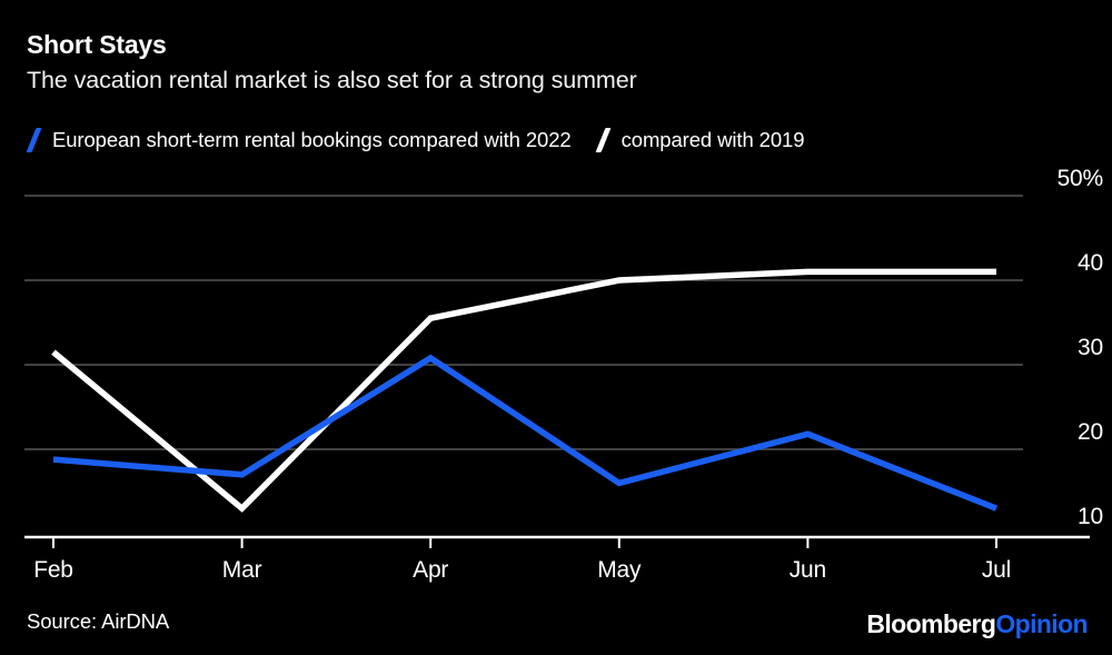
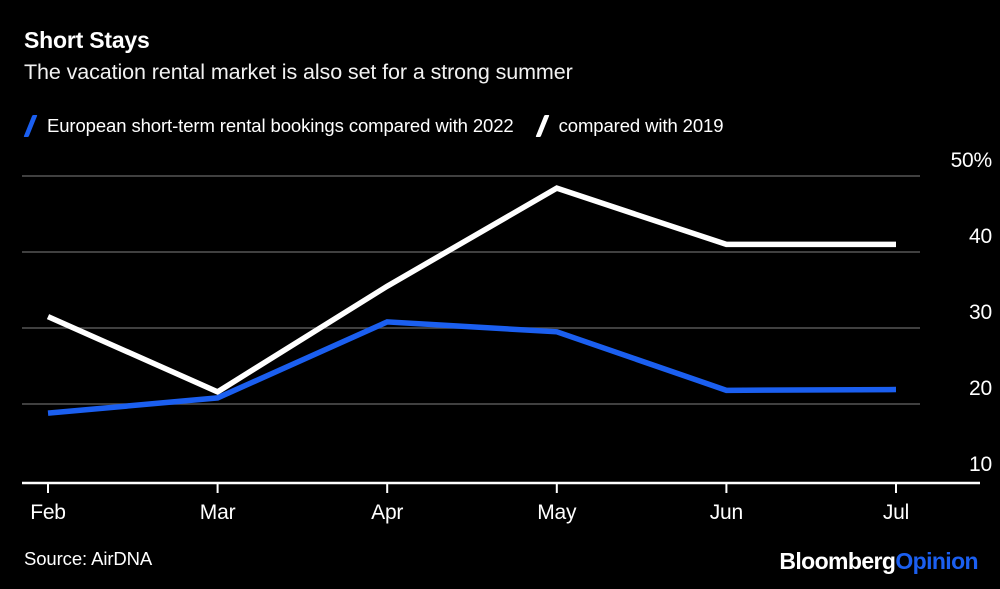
European short-term rental bookings compared with 2022/Mar: 17% -> 21%
compared with 2019/Mar: 13% -> 22%
European short-term rental bookings compared with 2022/May: 16% -> 30%
compared with 2019/May: 40% -> 48%
European short-term rental bookings compared with 2022/Jul: 13% -> 22%
